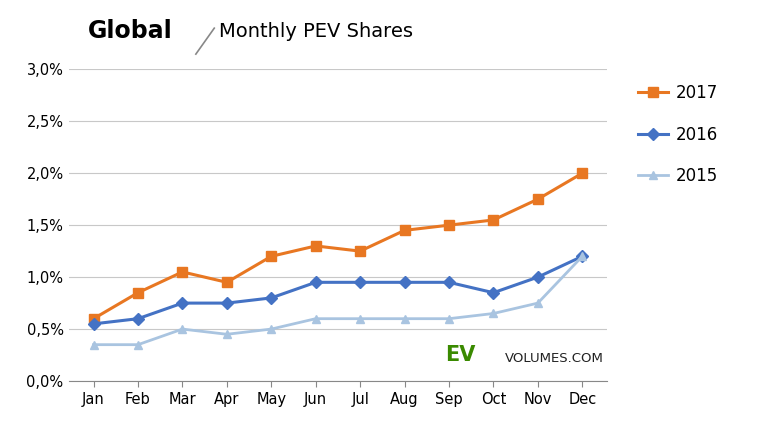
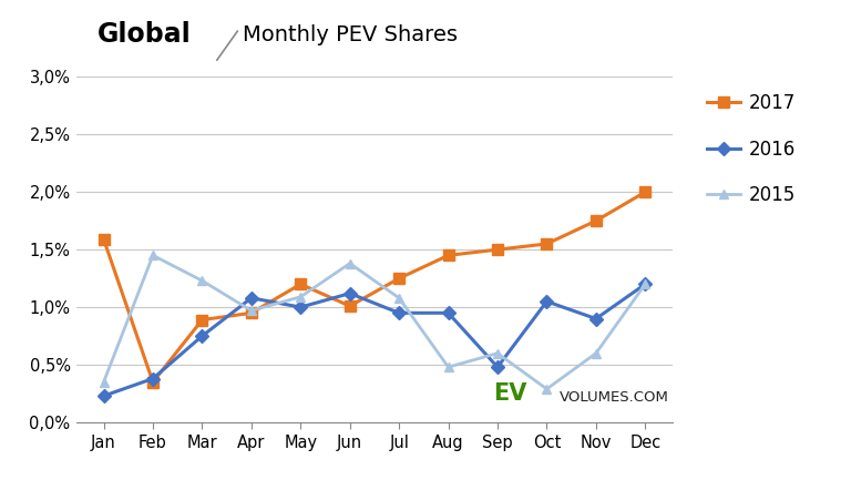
2017/Jan: 0,60% -> 1,59%
2016/Jan: 0,55% -> 0,23%
2017/Feb: 0,85% -> 0,35%
2016/Feb: 0,60% -> 0,38%
2015/Feb: 0,35% -> 1,45%
2017/Mar: 1,05% -> 0,89%
2015/Mar: 0,50% -> 1,23%
2016/Apr: 0,75% -> 1,08%
2015/Apr: 0,45% -> 0,97%
2016/May: 0,80% -> 1,00%
2015/May: 0,50% -> 1,09%
2017/Jun: 1,30% -> 1,01%
2016/Jun: 0,95% -> 1,12%
2015/Jun: 0,60% -> 1,38%
2015/Jul: 0,60% -> 1,08%
2015/Aug: 0,60% -> 0,48%
2016/Sep: 0,95% -> 0,48%
2016/Oct: 0,85% -> 1,05%
2015/Oct: 0,65% -> 0,29%
2016/Nov: 1,00% -> 0,90%
2015/Nov: 0,75% -> 0,60%
